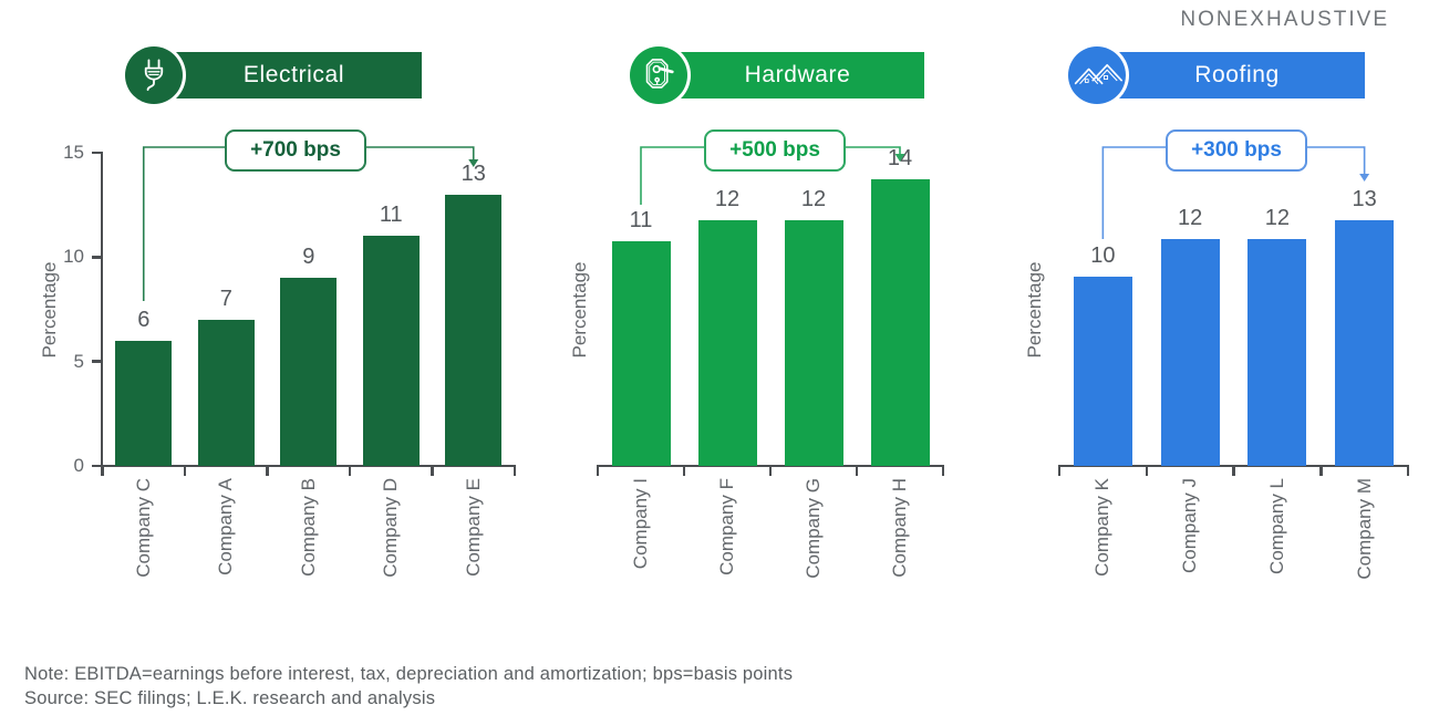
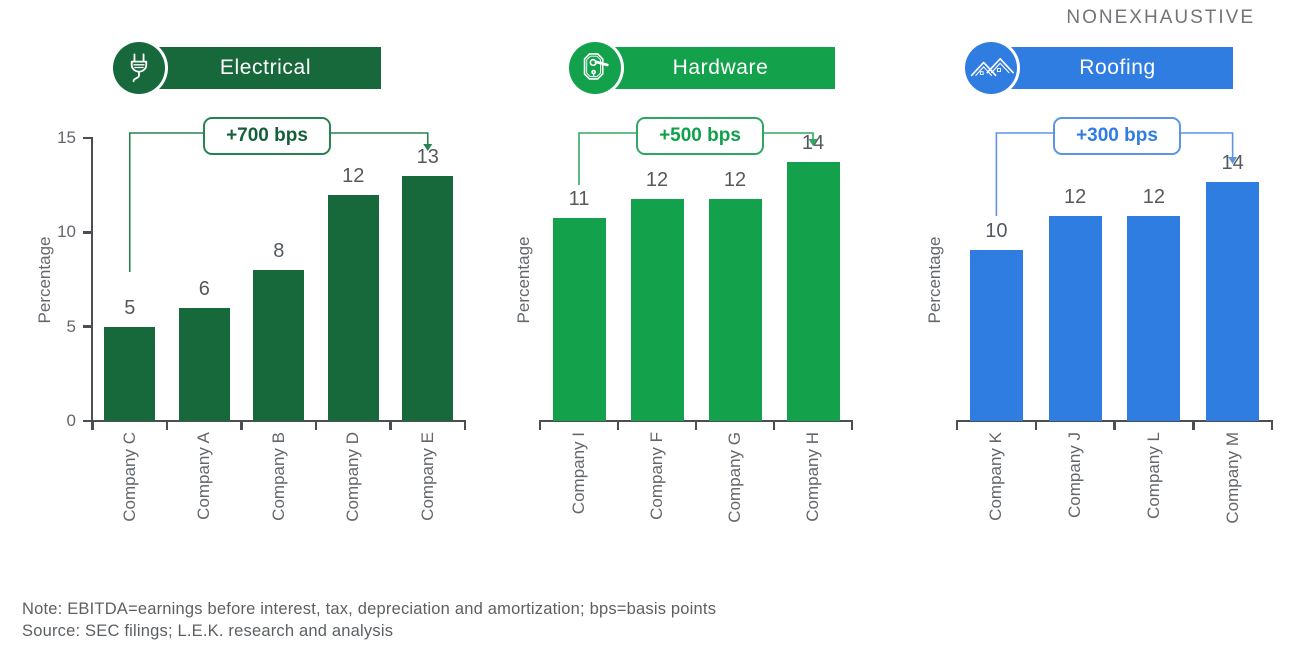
Electrical/Company C: 6 -> 5
Electrical/Company A: 7 -> 6
Electrical/Company B: 9 -> 8
Electrical/Company D: 11 -> 12
Roofing/Company M: 13 -> 14
